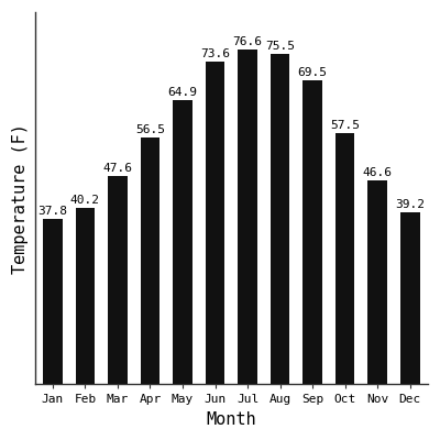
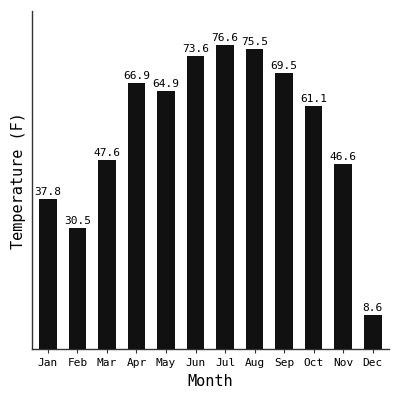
Feb: 40.2 -> 30.5
Apr: 56.5 -> 66.9
Oct: 57.5 -> 61.1
Dec: 39.2 -> 8.6
